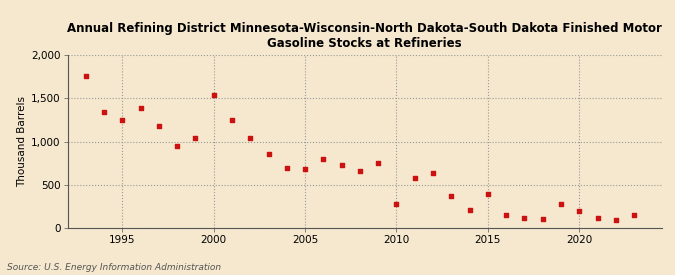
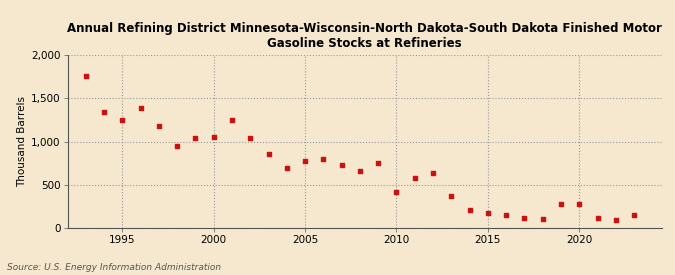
2000: 1,540 -> 1,060
2005: 680 -> 780
2010: 280 -> 420
2015: 400 -> 180
2020: 200 -> 280
